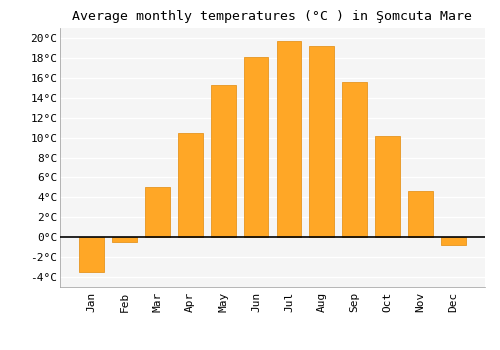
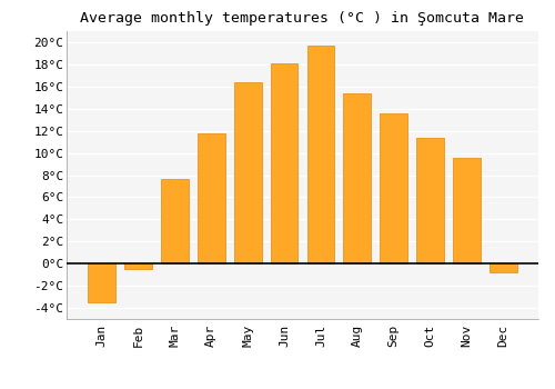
Mar: 5.0°C -> 7.6°C
Apr: 10.5°C -> 11.8°C
May: 15.3°C -> 16.4°C
Aug: 19.2°C -> 15.4°C
Sep: 15.6°C -> 13.6°C
Oct: 10.2°C -> 11.4°C
Nov: 4.6°C -> 9.6°C
